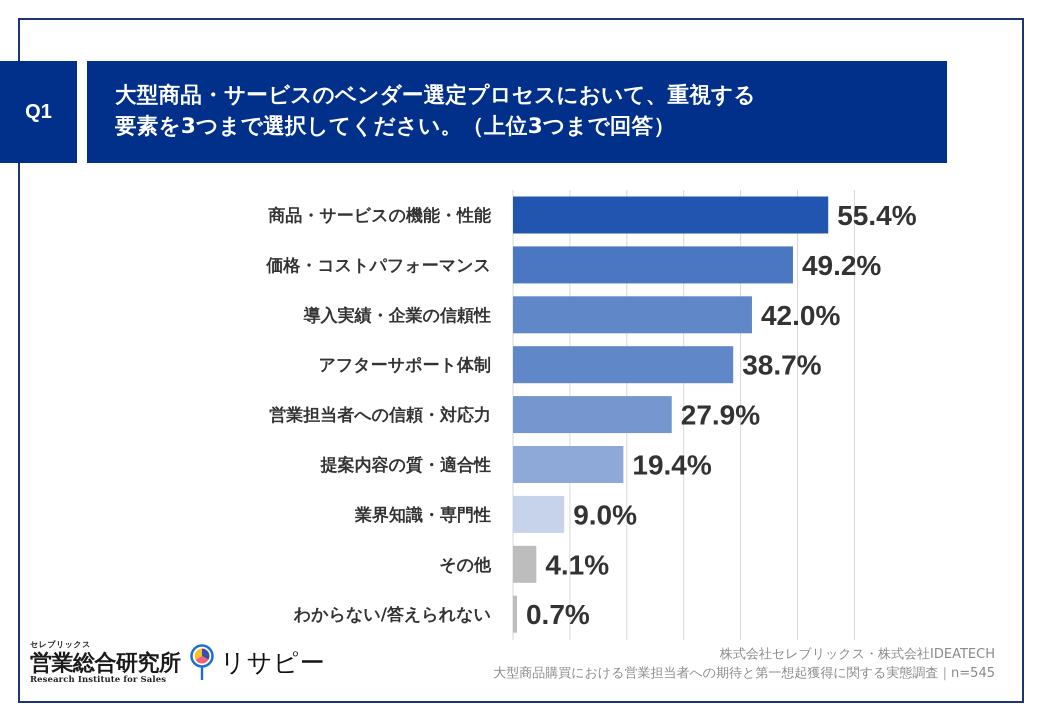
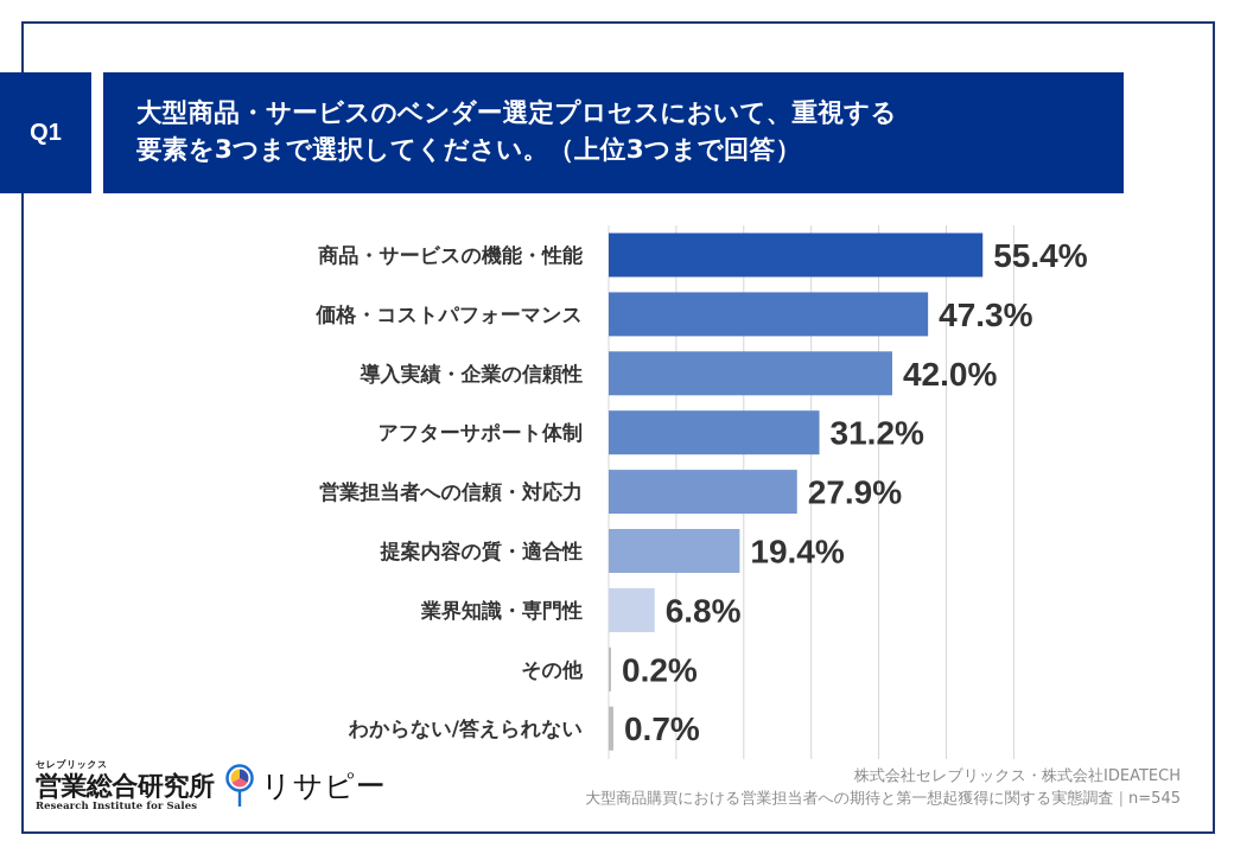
価格・コストパフォーマンス: 49.2% -> 47.3%
アフターサポート体制: 38.7% -> 31.2%
業界知識・専門性: 9.0% -> 6.8%
その他: 4.1% -> 0.2%
